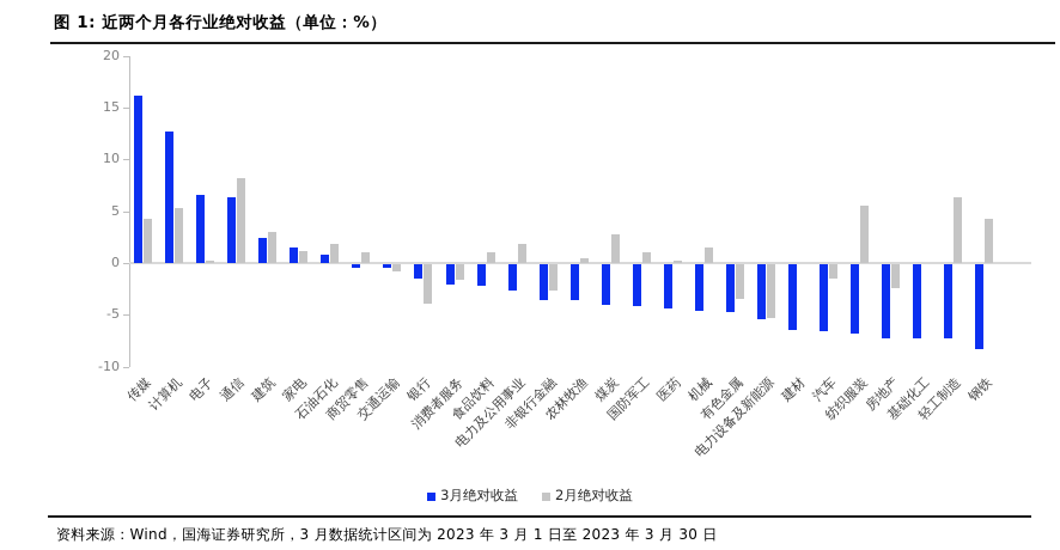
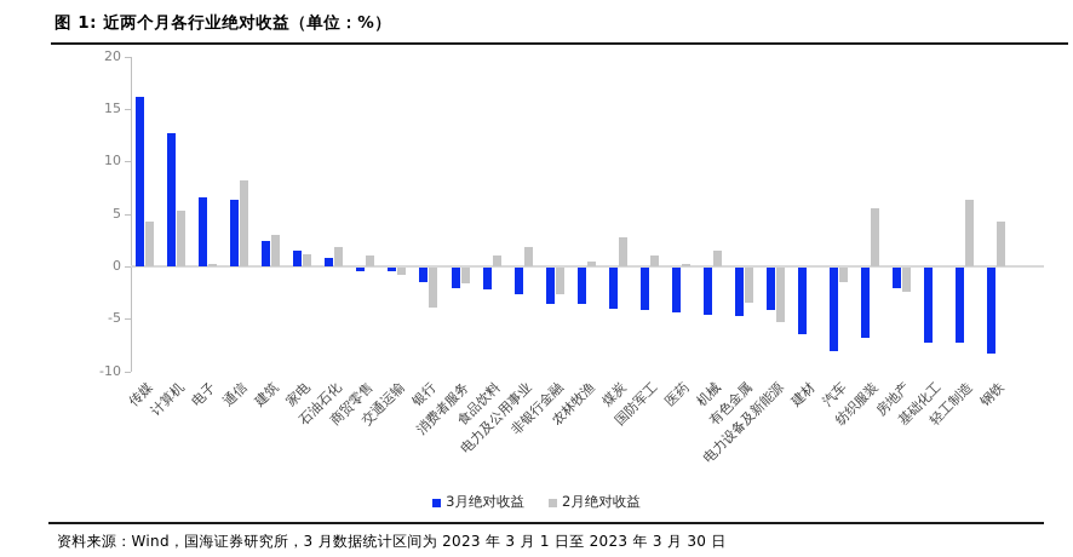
3月绝对收益/电力设备及新能源: -5 -> -4
3月绝对收益/汽车: -6 -> -8
3月绝对收益/房地产: -7 -> -2
